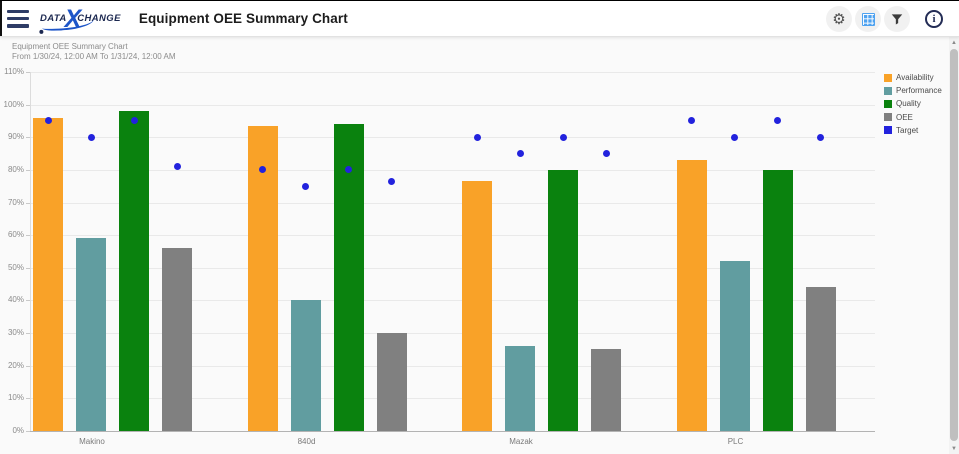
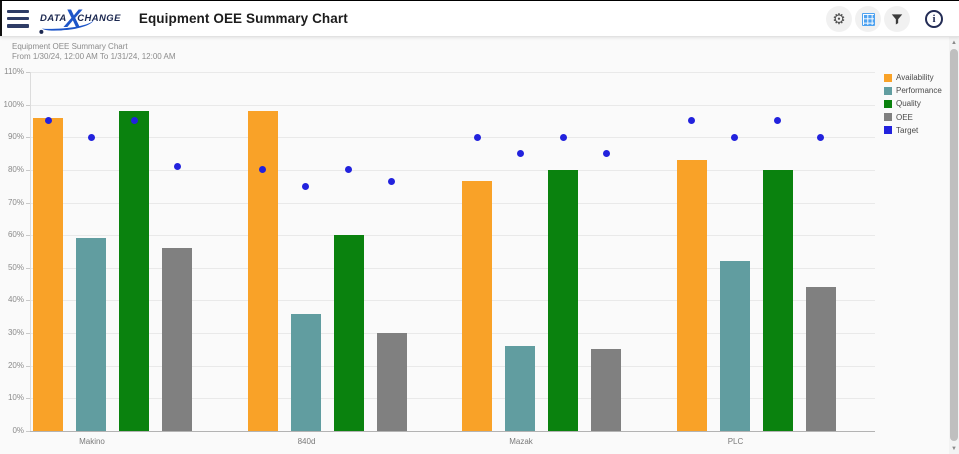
Availability/840d: 94% -> 98%
Performance/840d: 40% -> 36%
Quality/840d: 94% -> 60%
